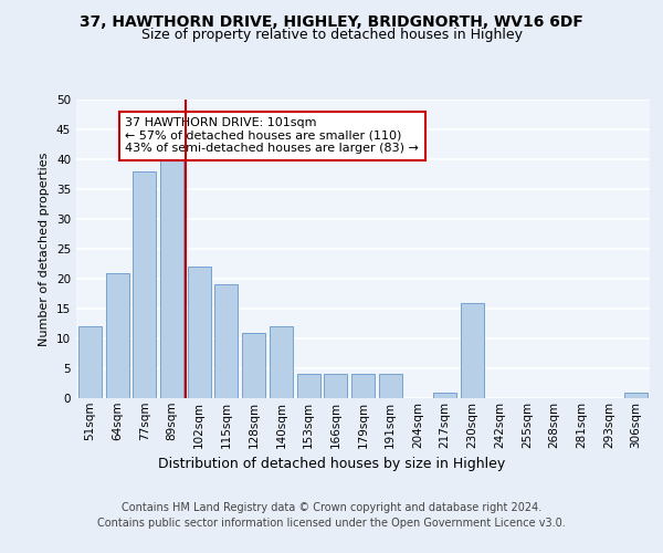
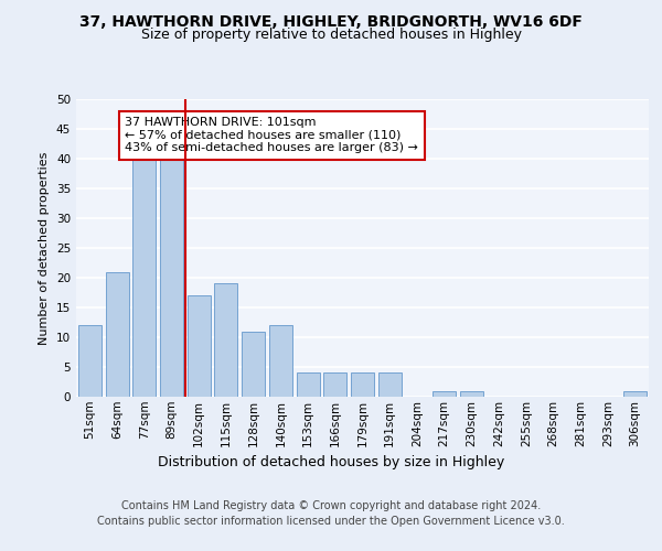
77sqm: 38 -> 40
102sqm: 22 -> 17
230sqm: 16 -> 1
